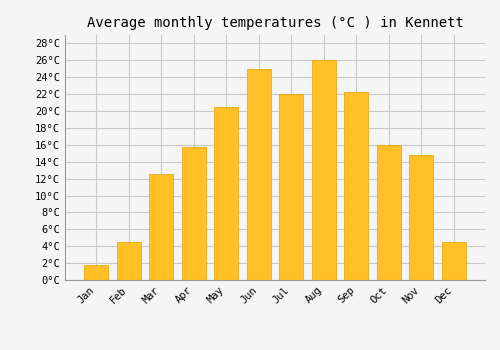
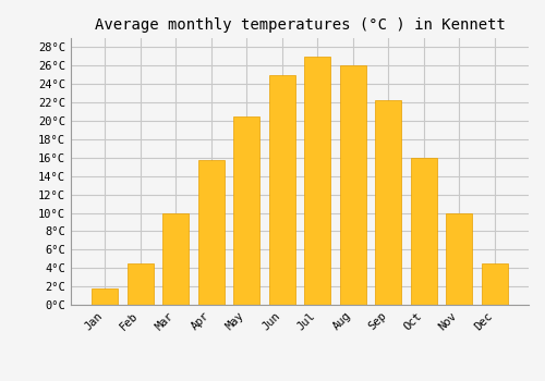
Mar: 12.6°C -> 10.0°C
Jul: 22.0°C -> 27.0°C
Nov: 14.8°C -> 10.0°C
